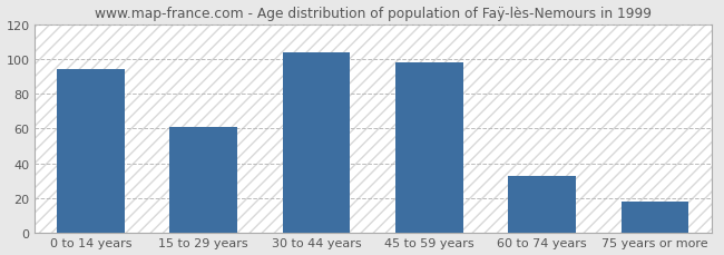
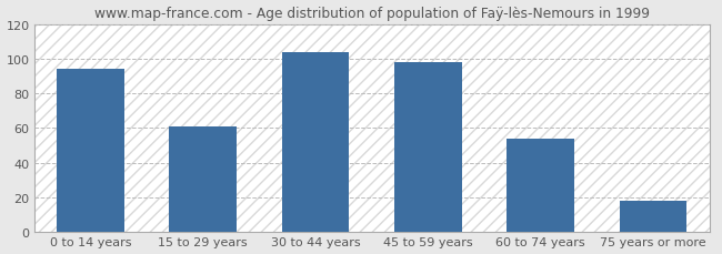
60 to 74 years: 33 -> 54
